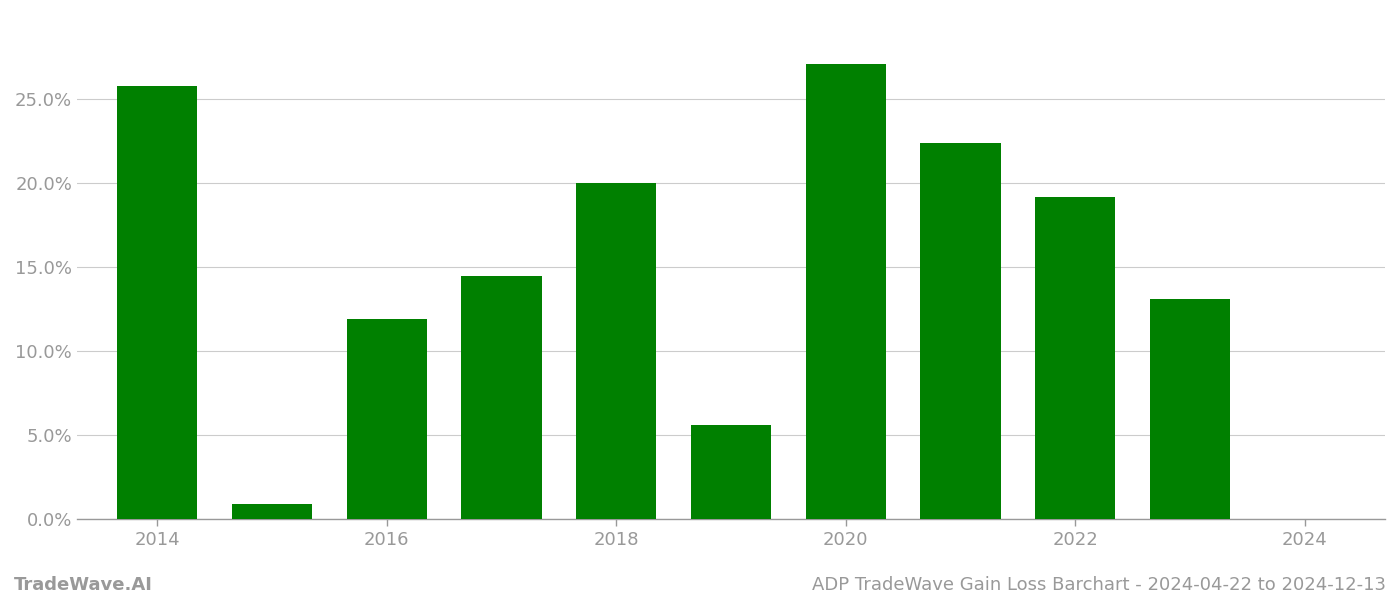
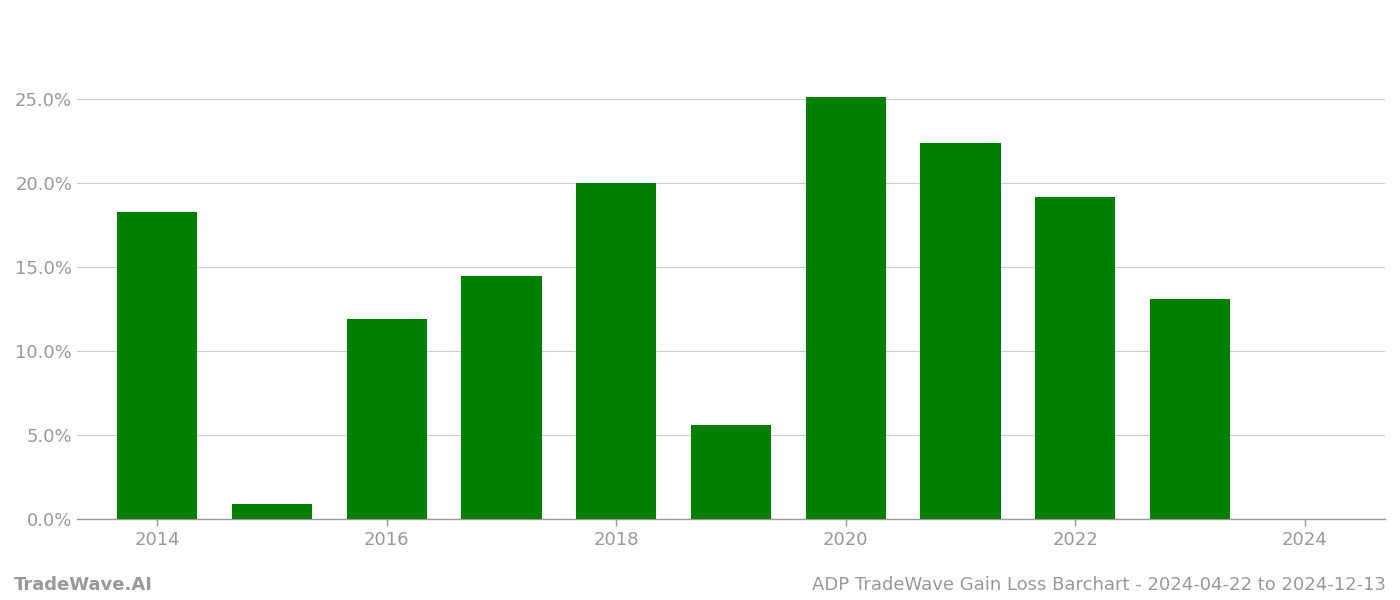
2014: 25.8% -> 18.3%
2020: 27.1% -> 25.1%
